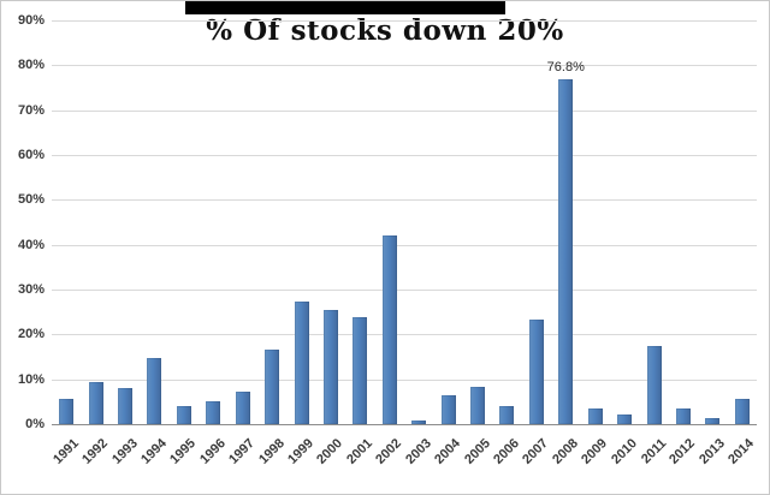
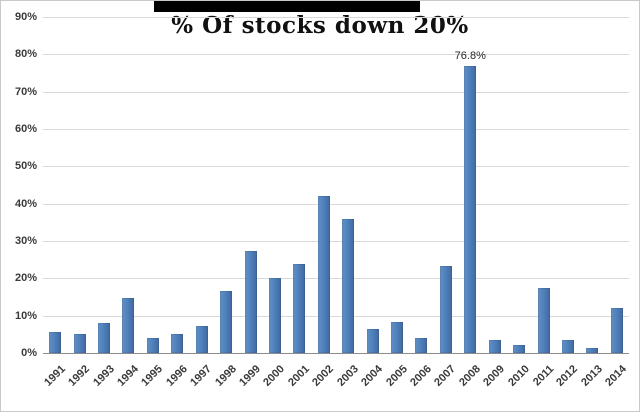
1992: 10% -> 5%
2000: 26% -> 20%
2003: 1% -> 36%
2014: 6% -> 12%
